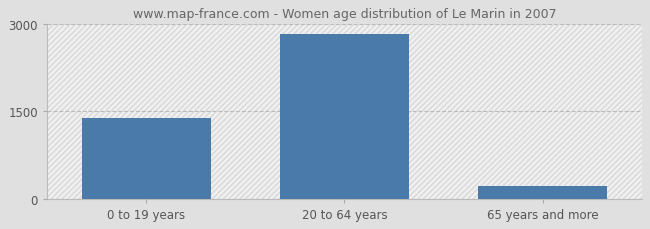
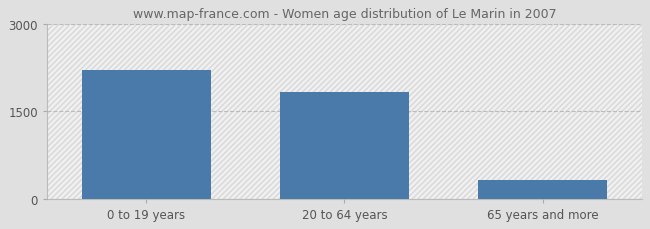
0 to 19 years: 1390 -> 2220
20 to 64 years: 2840 -> 1840
65 years and more: 220 -> 320
